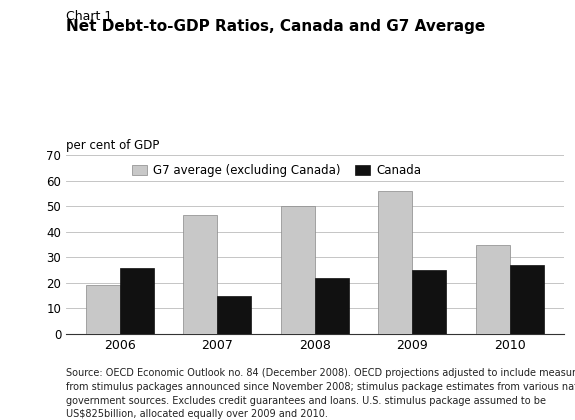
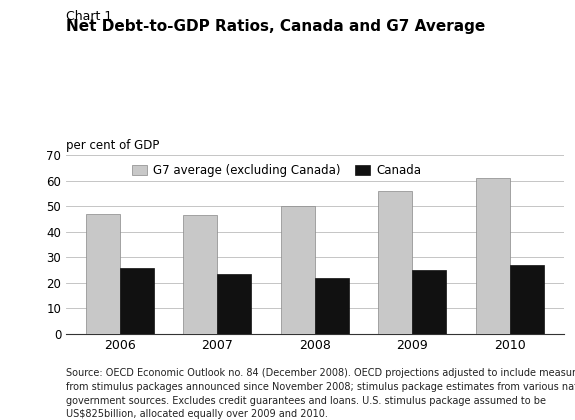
G7 average (excluding Canada)/2006: 19.0 -> 47.0
Canada/2007: 15.0 -> 23.5
G7 average (excluding Canada)/2010: 35.0 -> 61.0
